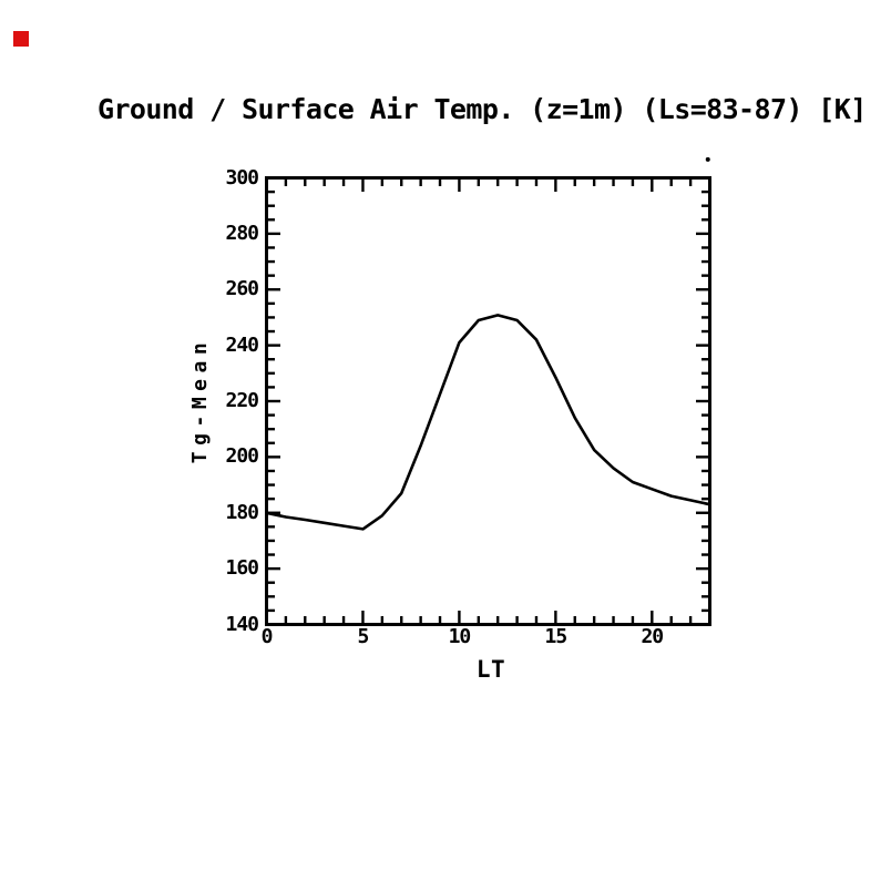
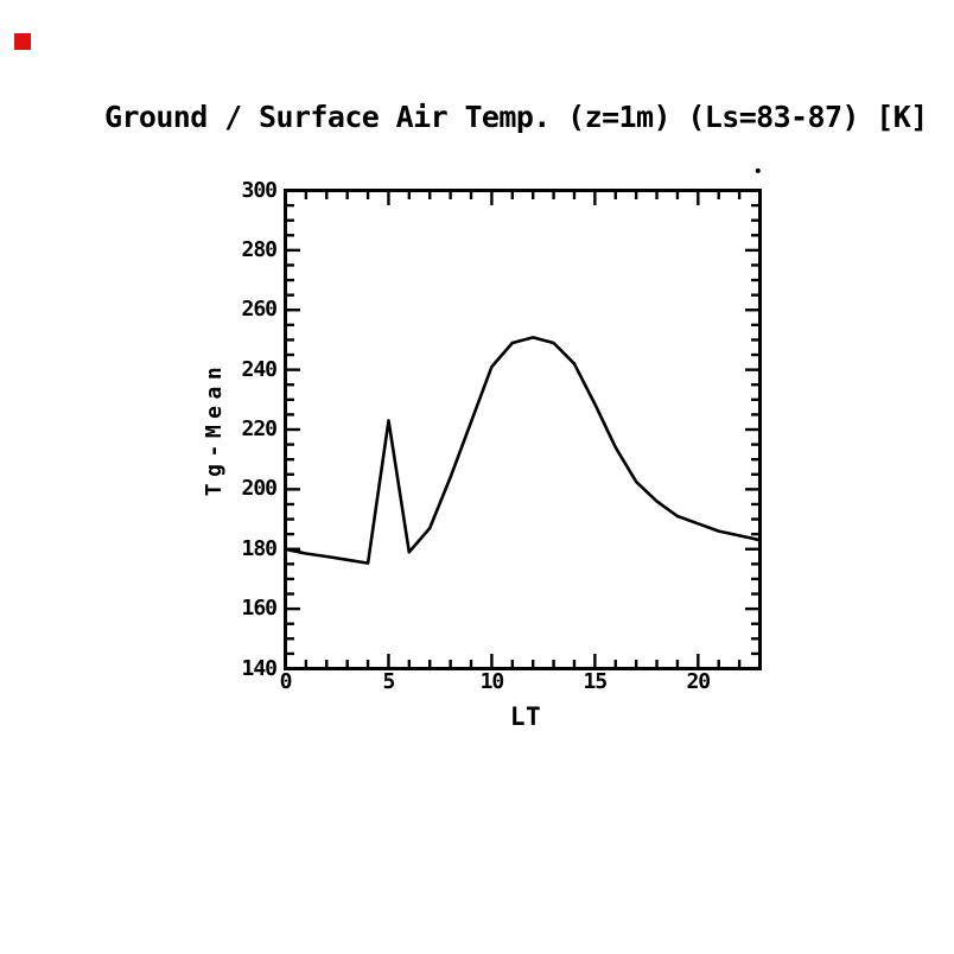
5: 174 -> 223
